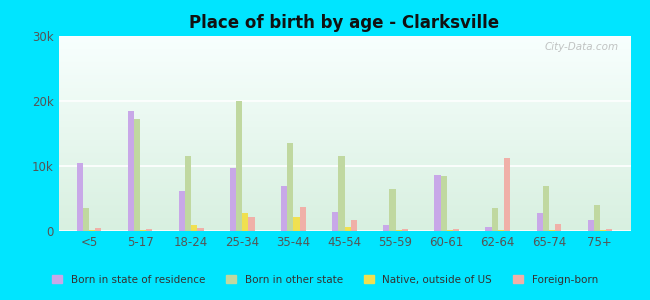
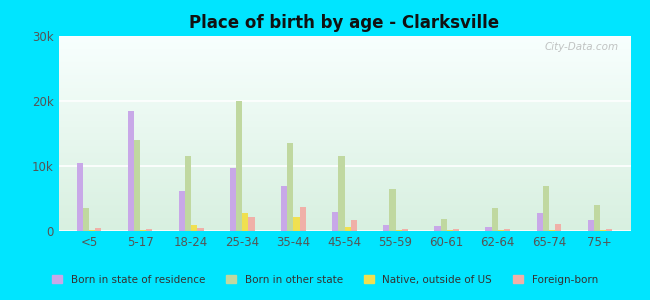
Born in other state/5-17: 17.2k -> 14.0k
Born in state of residence/60-61: 8.6k -> 0.7k
Born in other state/60-61: 8.4k -> 1.8k
Foreign-born/62-64: 11.2k -> 0.3k
